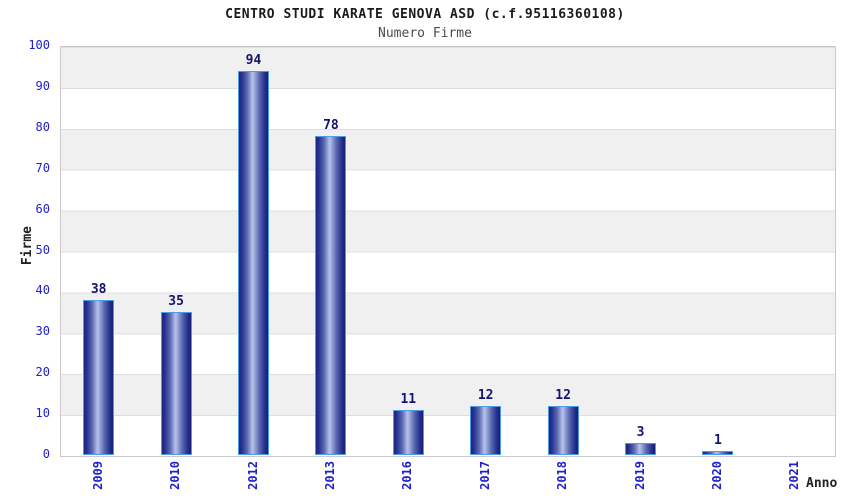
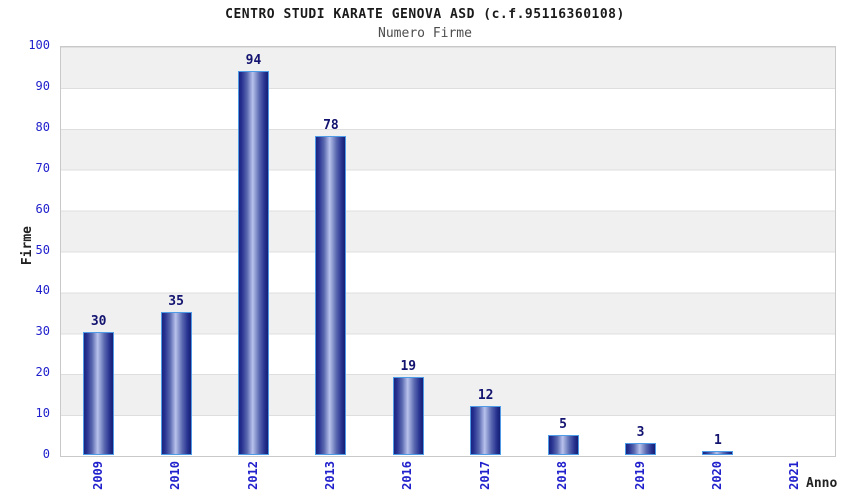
2009: 38 -> 30
2016: 11 -> 19
2018: 12 -> 5
